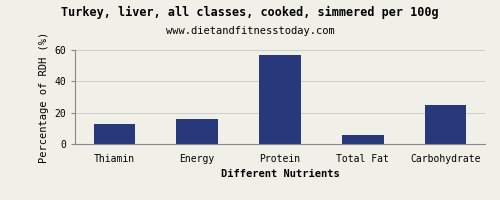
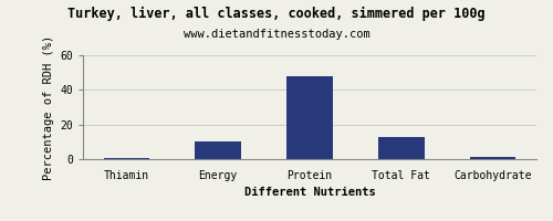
Thiamin: 13 -> 0
Energy: 16 -> 10
Protein: 57 -> 48
Total Fat: 6 -> 13
Carbohydrate: 25 -> 1
